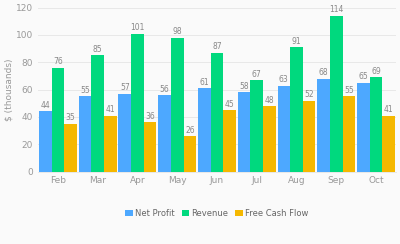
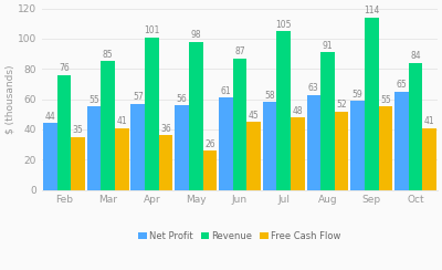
Revenue/Jul: 67 -> 105
Net Profit/Sep: 68 -> 59
Revenue/Oct: 69 -> 84
